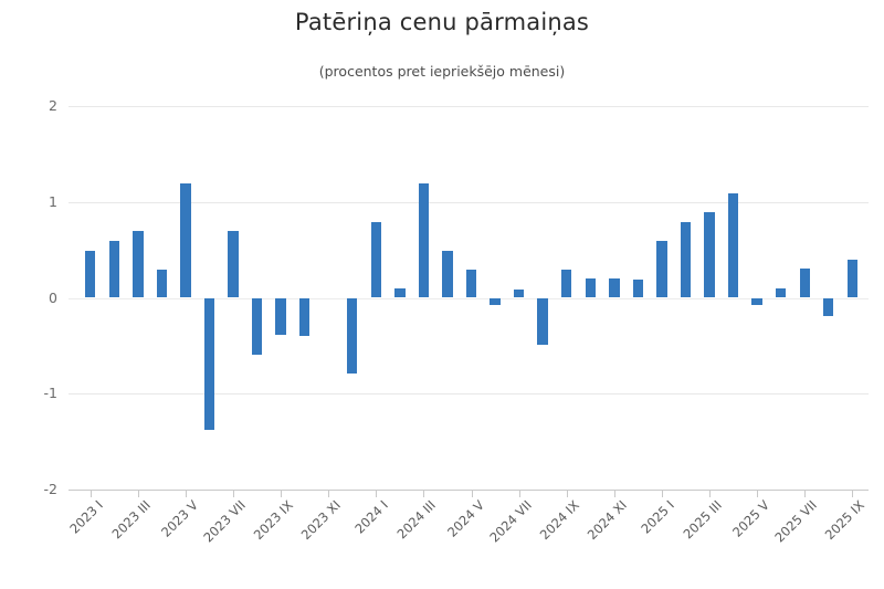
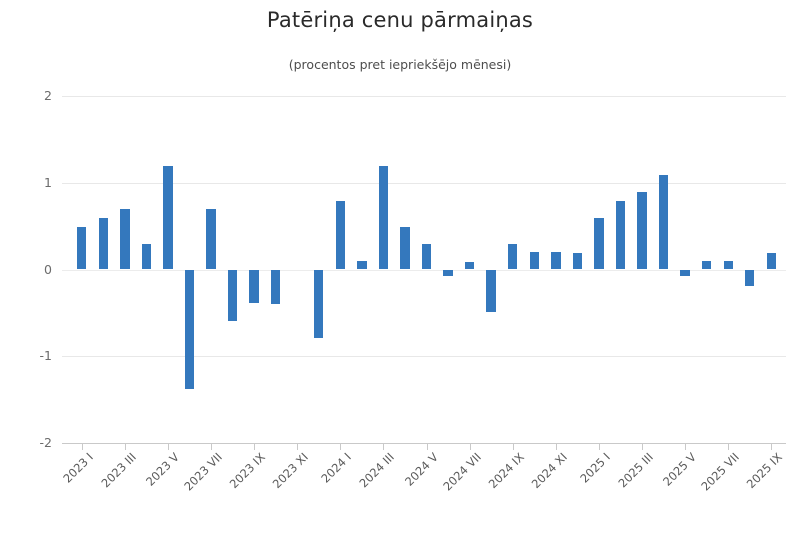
2025 VII: 0.3 -> 0.1
2025 IX: 0.4 -> 0.2
